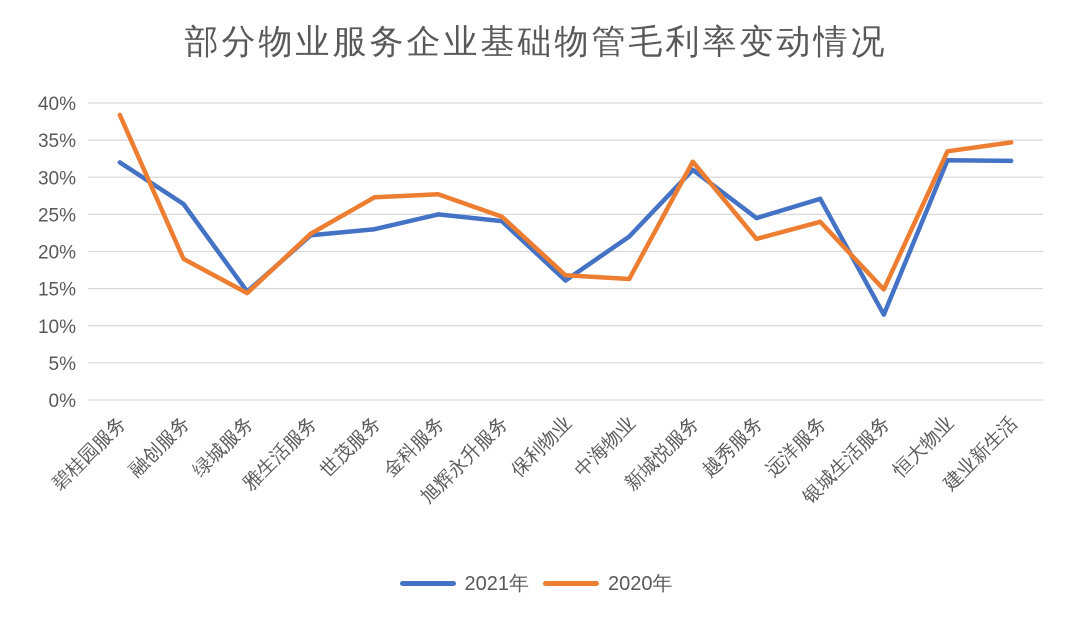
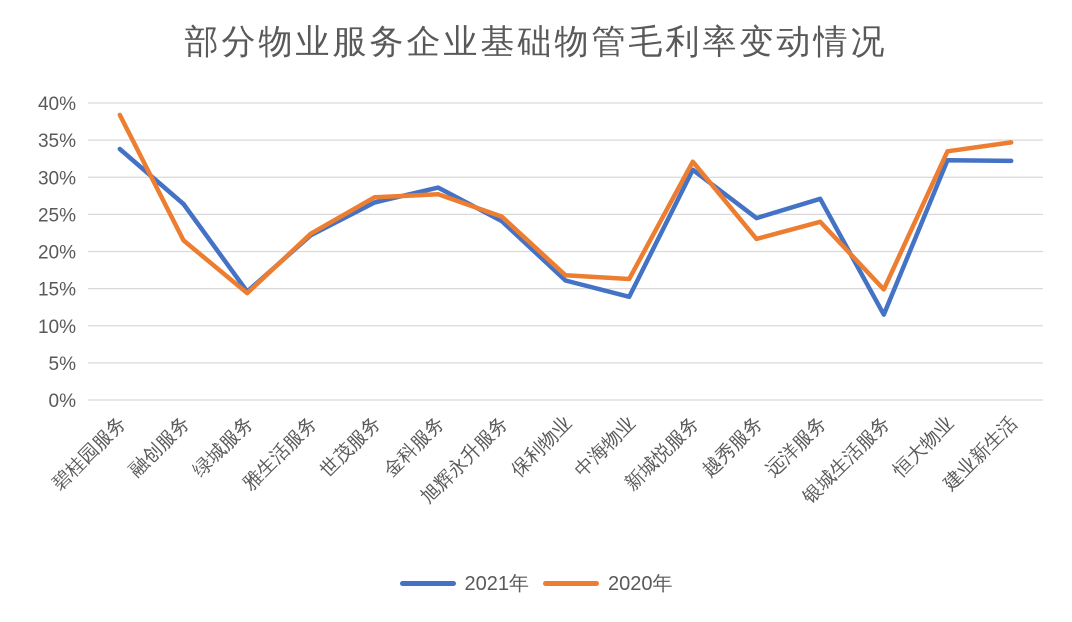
2021年/碧桂园服务: 32% -> 34%
2020年/融创服务: 19% -> 22%
2021年/世茂服务: 23% -> 27%
2021年/金科服务: 25% -> 29%
2021年/中海物业: 22% -> 14%
